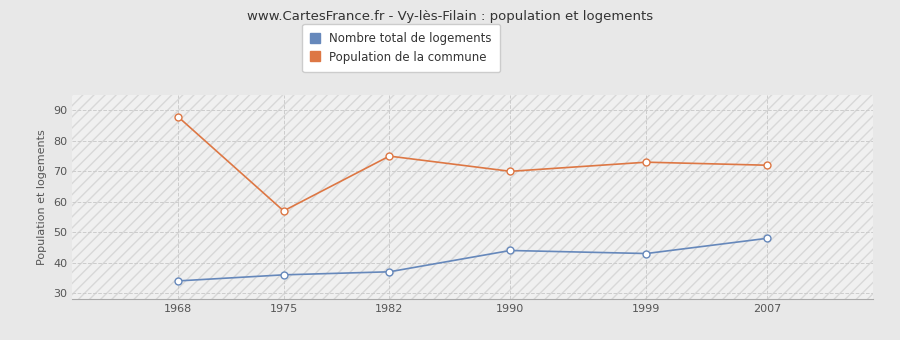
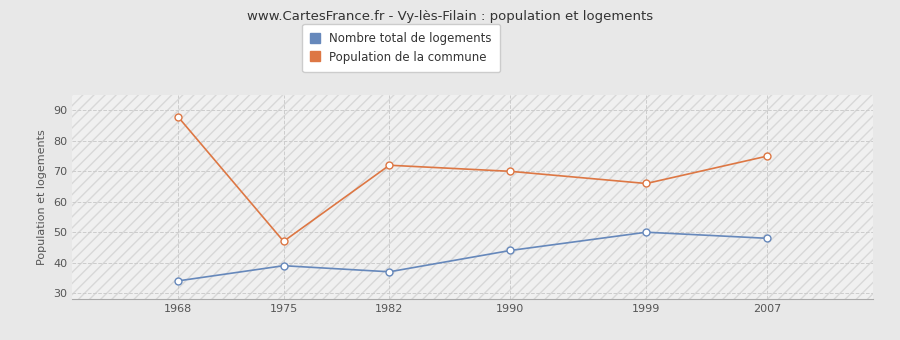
Nombre total de logements/1975: 36 -> 39
Population de la commune/1975: 57 -> 47
Population de la commune/1982: 75 -> 72
Nombre total de logements/1999: 43 -> 50
Population de la commune/1999: 73 -> 66
Population de la commune/2007: 72 -> 75
